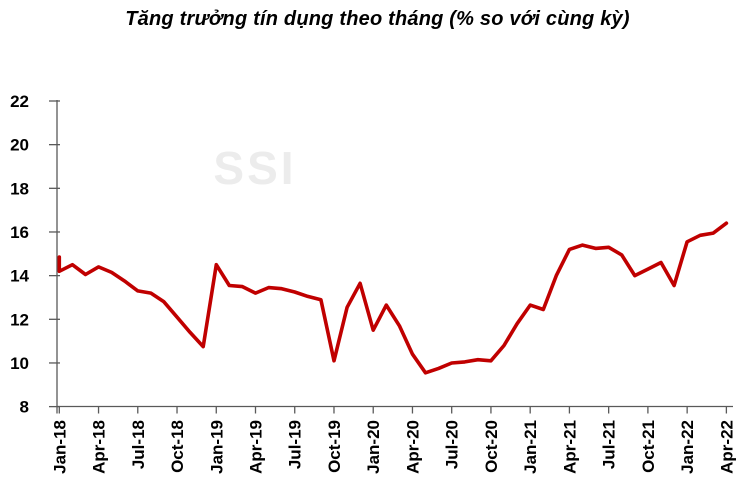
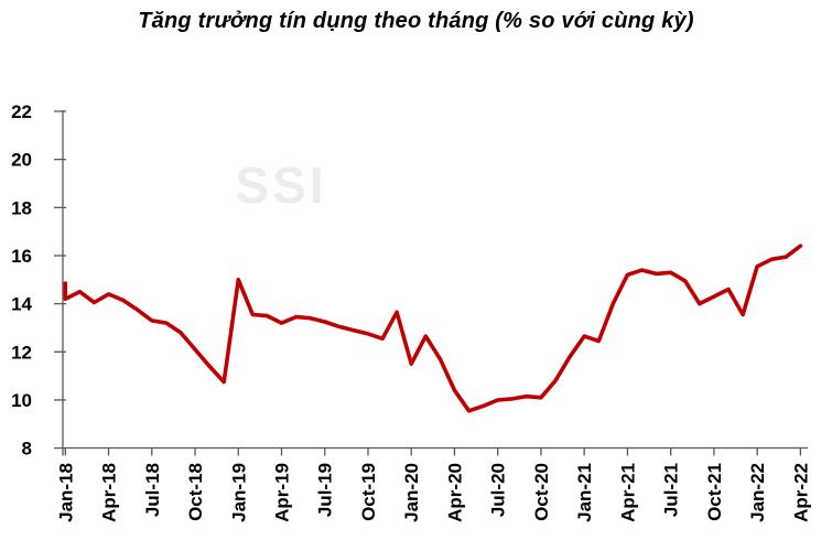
Jan-19: 14.5 -> 15.0
Oct-19: 10.1 -> 12.8
